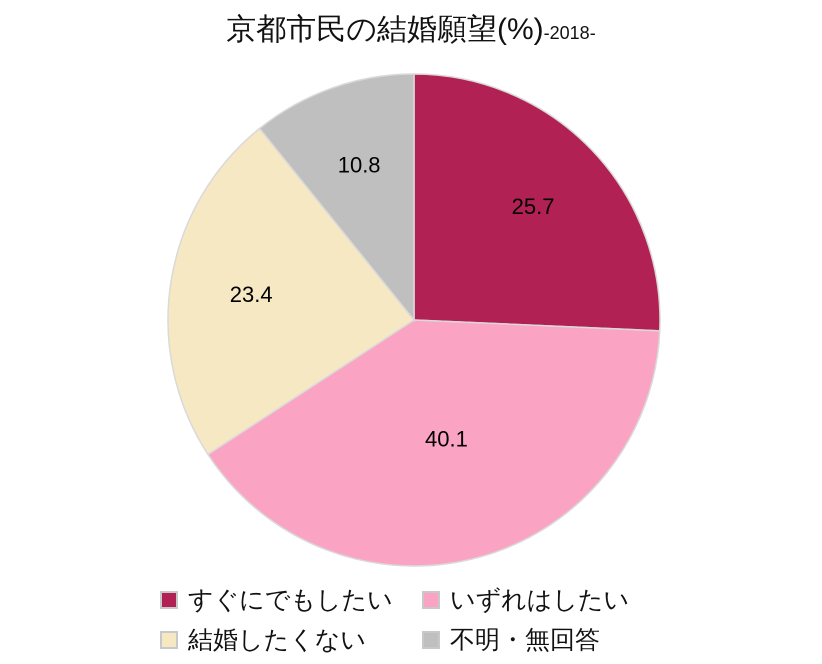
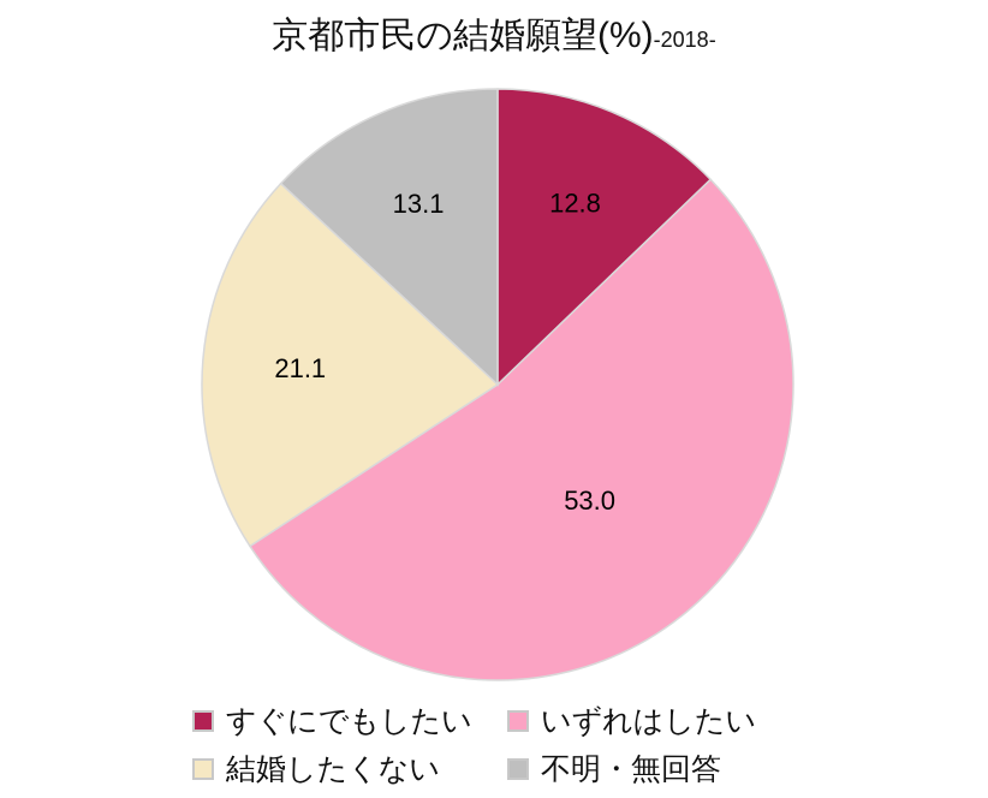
すぐにでもしたい: 25.7 -> 12.8
いずれはしたい: 40.1 -> 53.0
結婚したくない: 23.4 -> 21.1
不明・無回答: 10.8 -> 13.1
